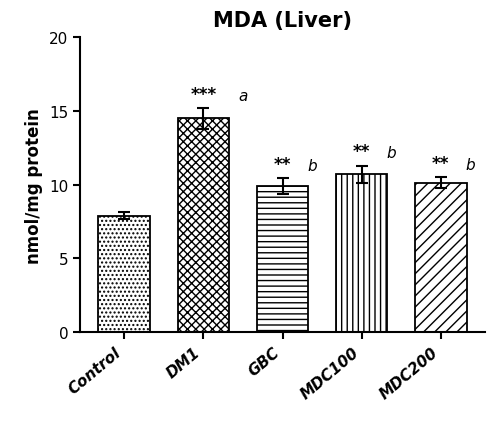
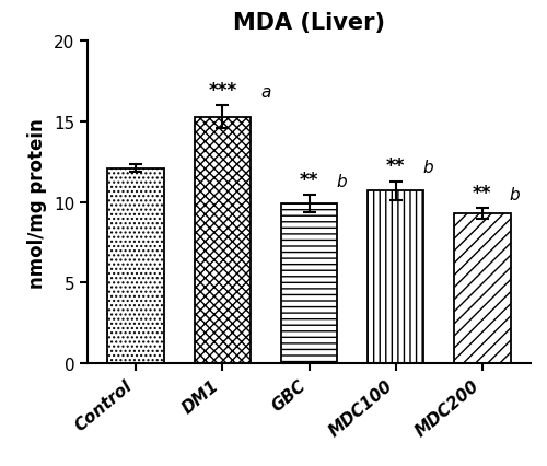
Control: 7.9 -> 12.1
DM1: 14.5 -> 15.3
MDC200: 10.2 -> 9.3
